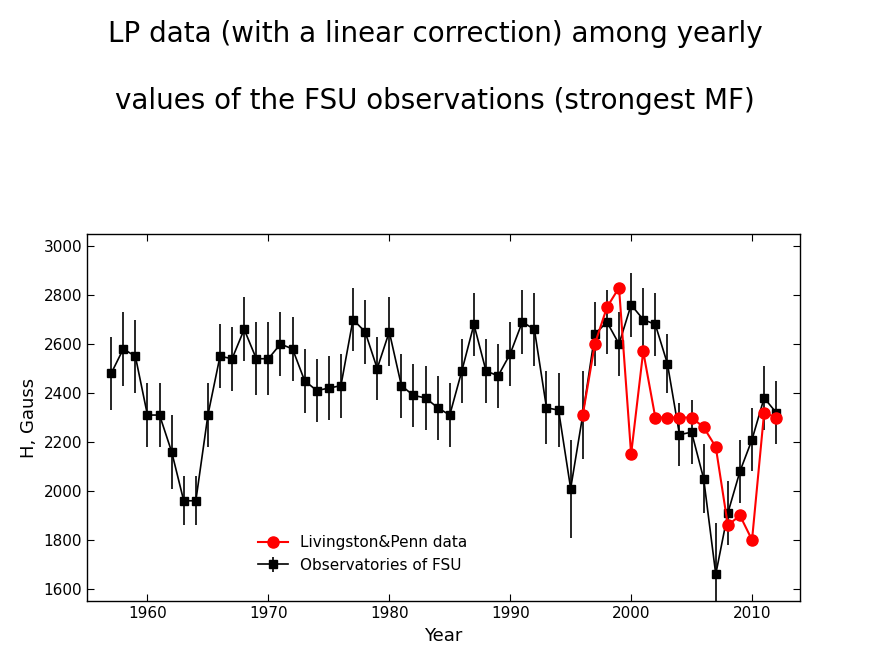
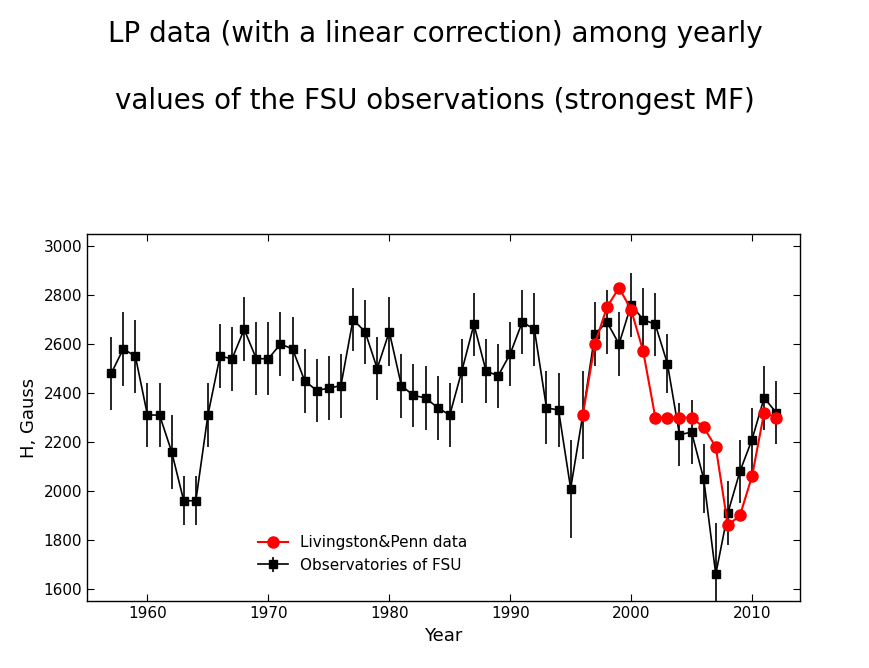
Livingston&Penn data/2000: 2150 -> 2740
Livingston&Penn data/2010: 1800 -> 2060
